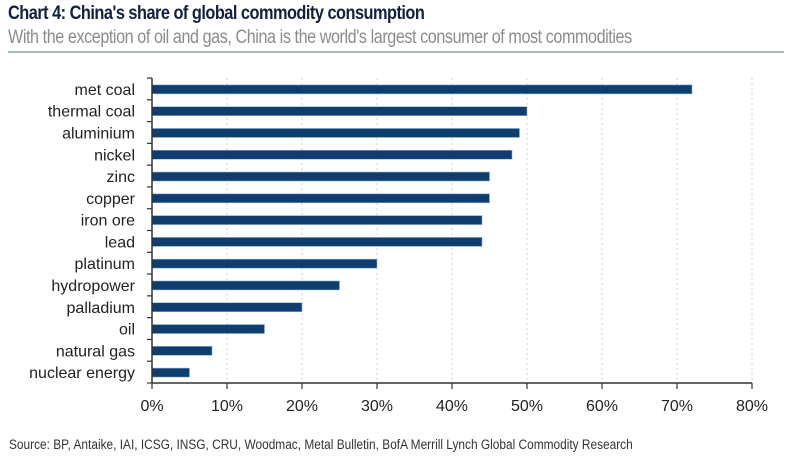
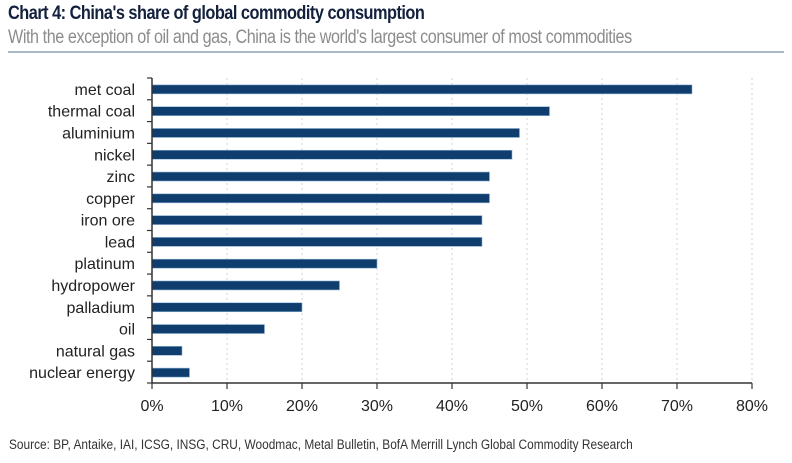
thermal coal: 50% -> 53%
natural gas: 8% -> 4%
